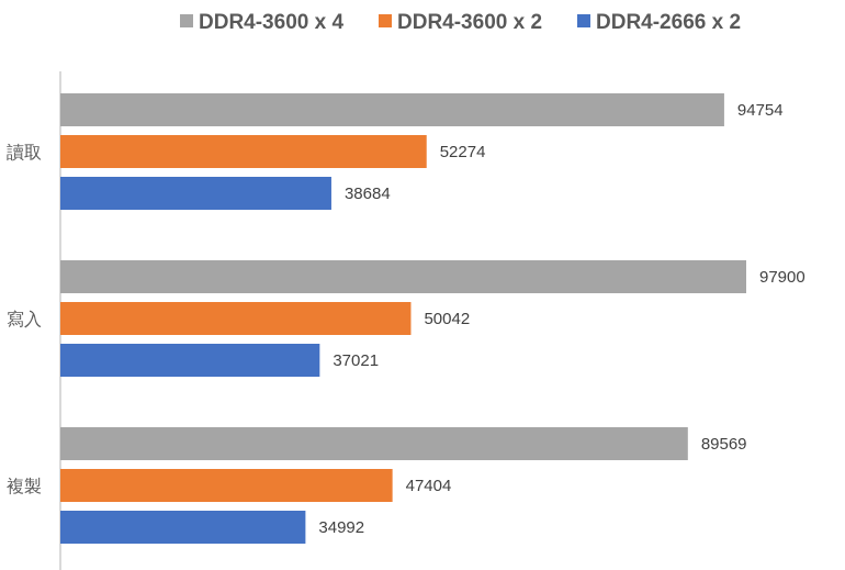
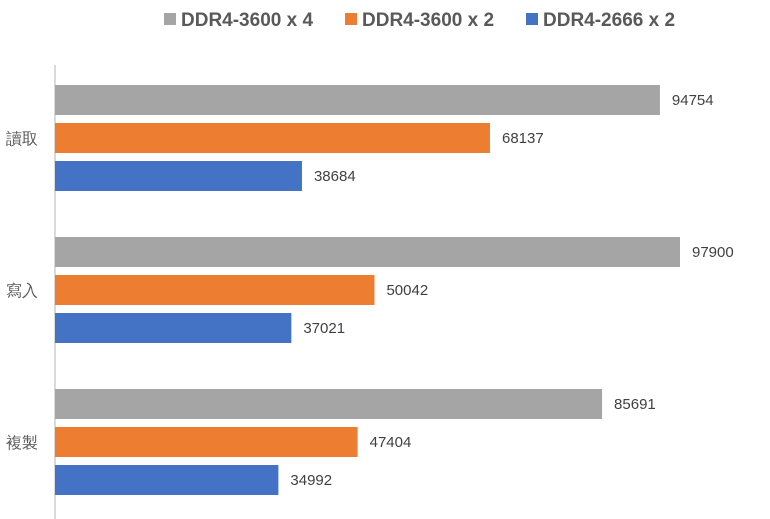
DDR4-3600 x 2/讀取: 52274 -> 68137
DDR4-3600 x 4/複製: 89569 -> 85691
